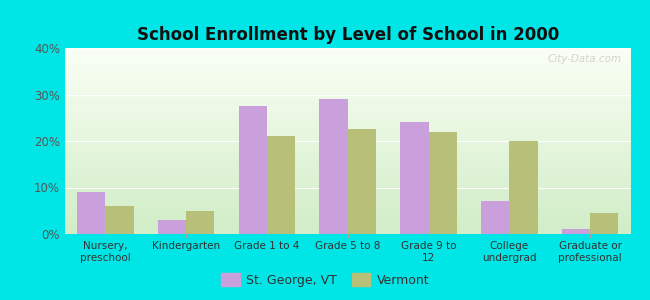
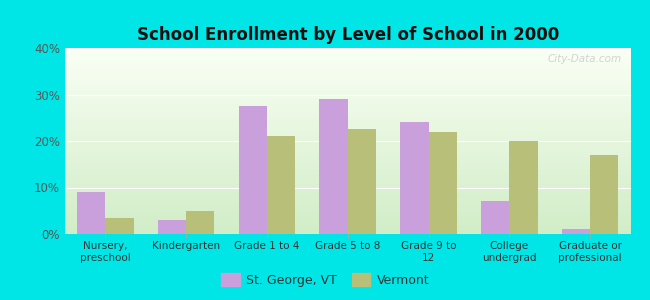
Vermont/Nursery, preschool: 6.0% -> 3.5%
Vermont/Graduate or professional: 4.5% -> 17.0%
